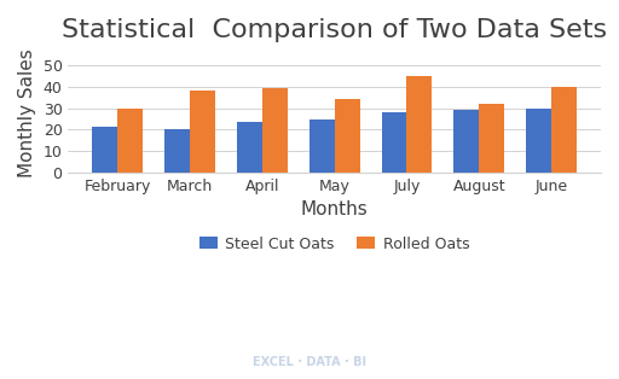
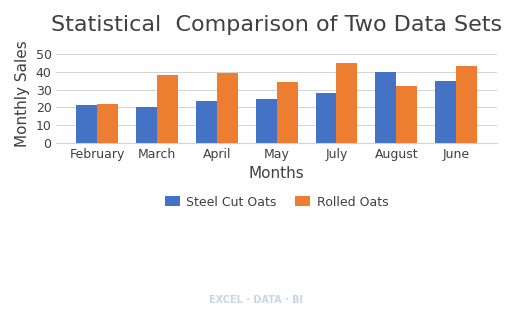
Rolled Oats/February: 30 -> 22
Steel Cut Oats/August: 29 -> 40
Steel Cut Oats/June: 30 -> 35
Rolled Oats/June: 40 -> 43
